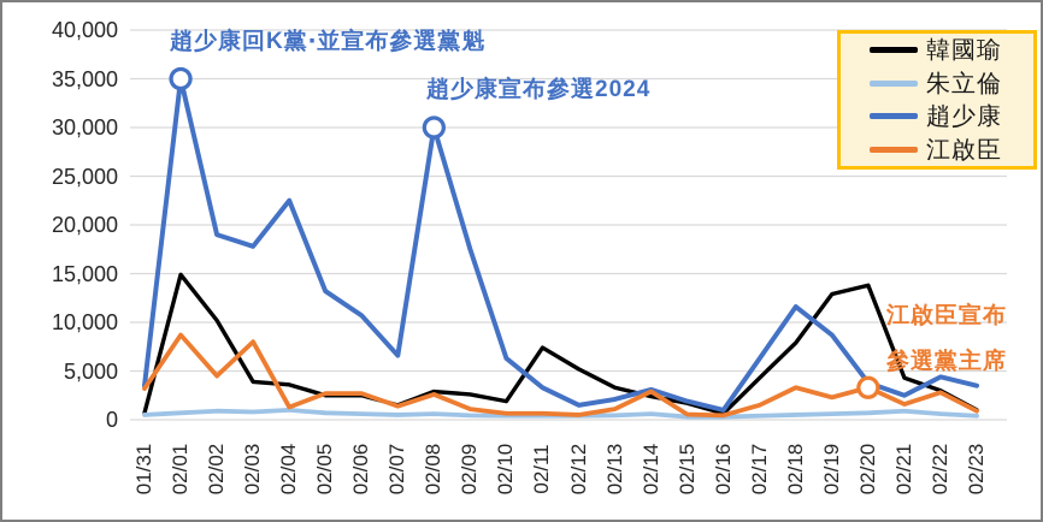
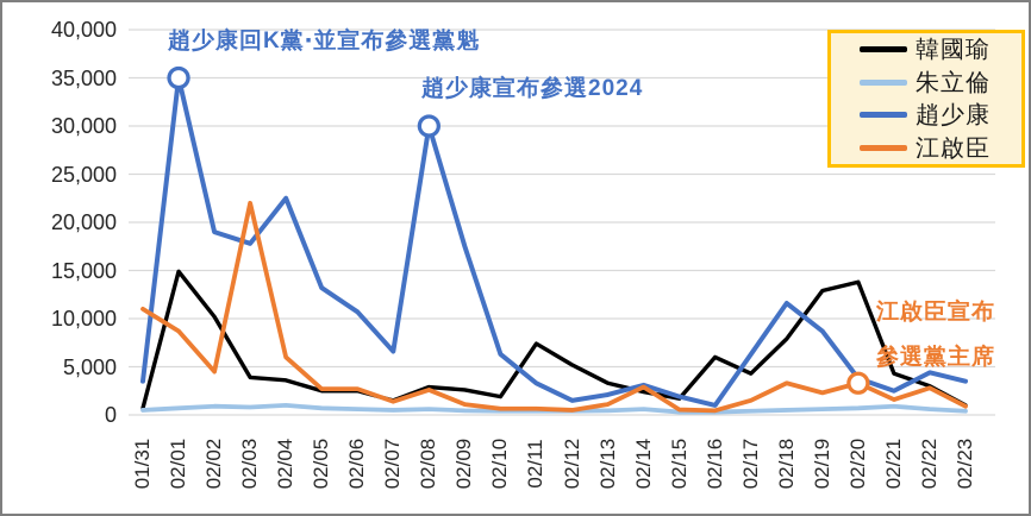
江啟臣/01/31: 3000 -> 11000
江啟臣/02/03: 8000 -> 22000
江啟臣/02/04: 1000 -> 6000
韓國瑜/02/16: 1000 -> 6000
